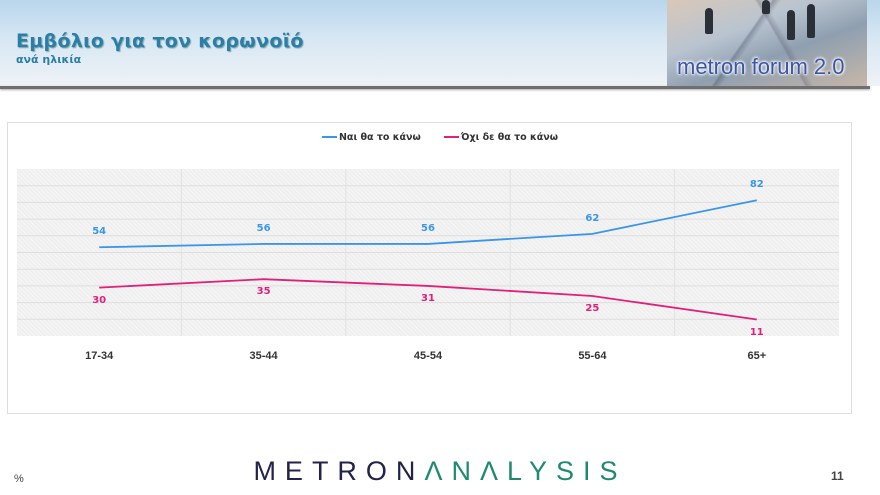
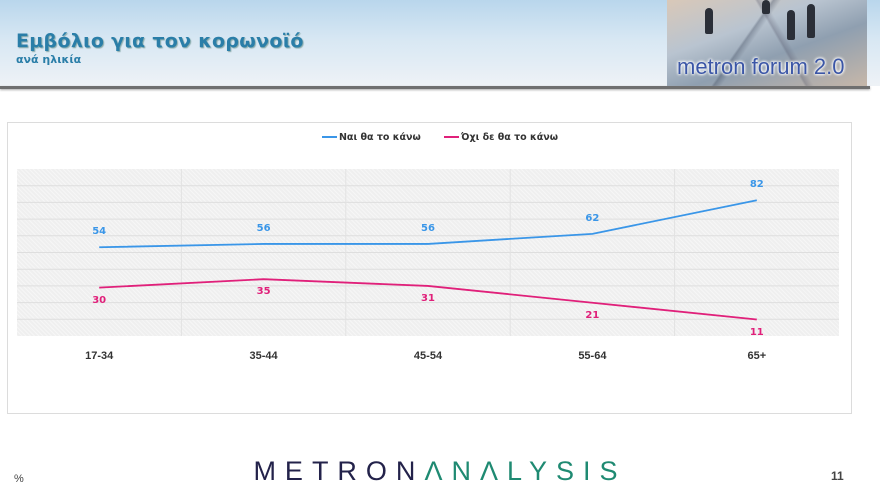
Όχι δε θα το κάνω/55-64: 25 -> 21
